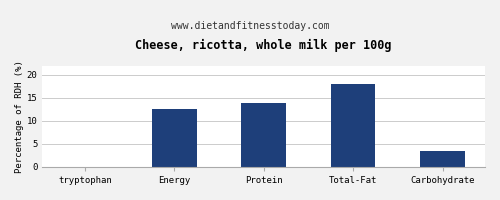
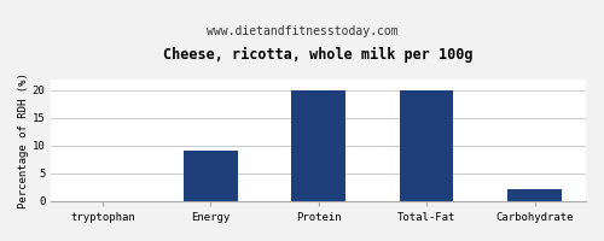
Energy: 12.5 -> 9.2
Protein: 14.0 -> 20.0
Total-Fat: 18.0 -> 20.0
Carbohydrate: 3.5 -> 2.2
